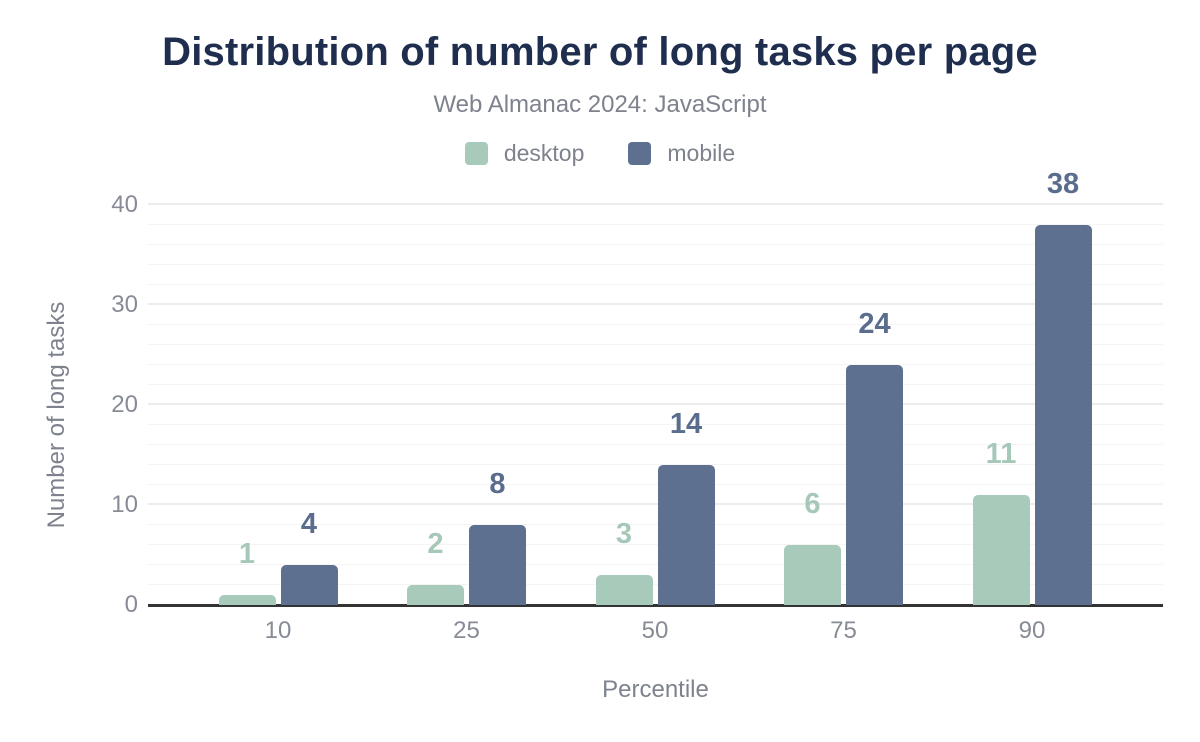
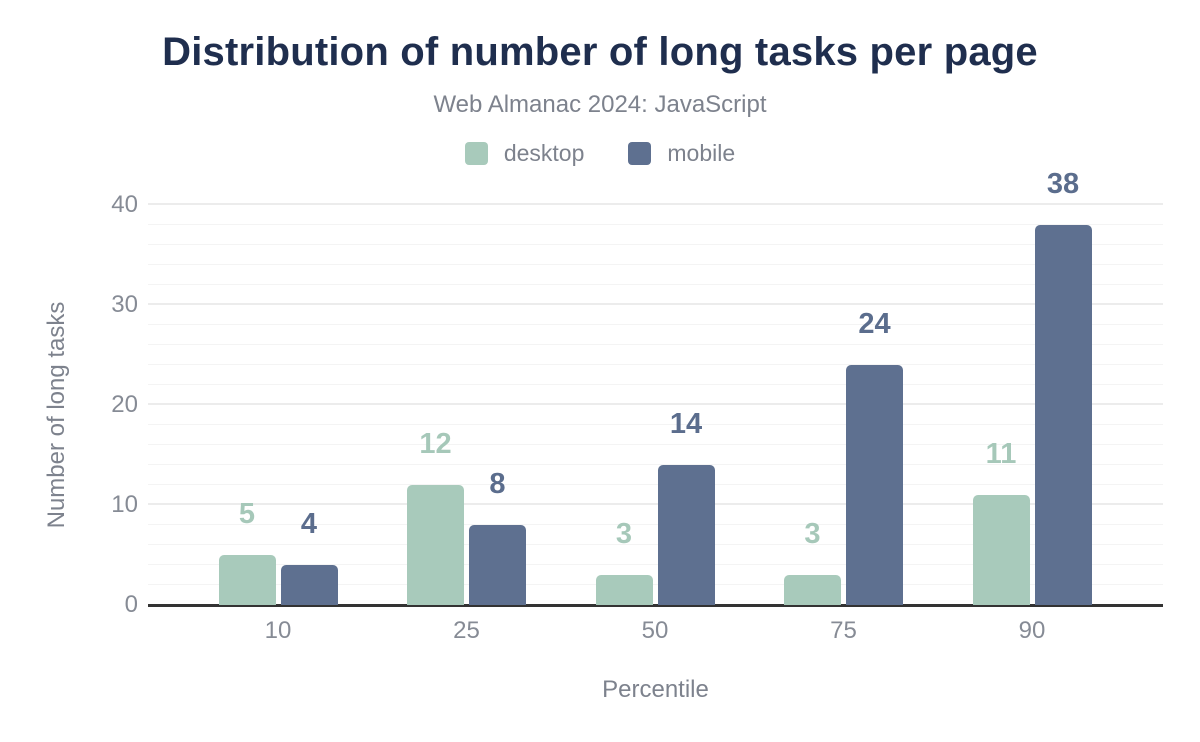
desktop/10: 1 -> 5
desktop/25: 2 -> 12
desktop/75: 6 -> 3
